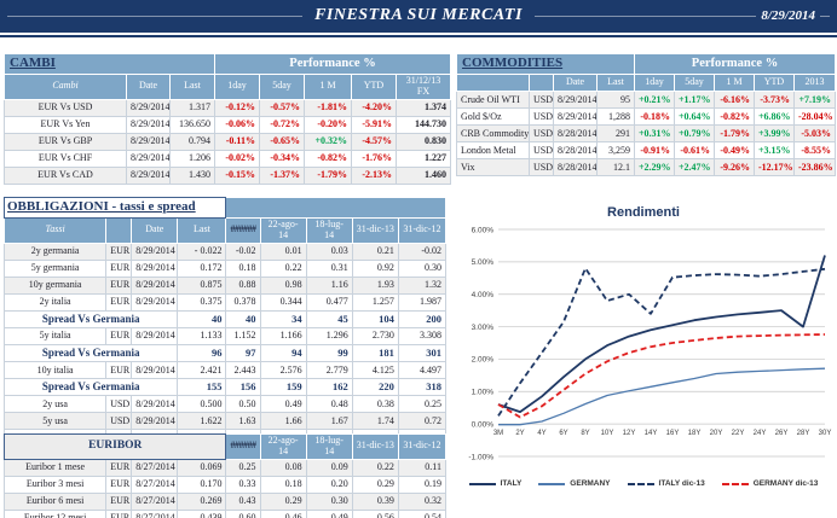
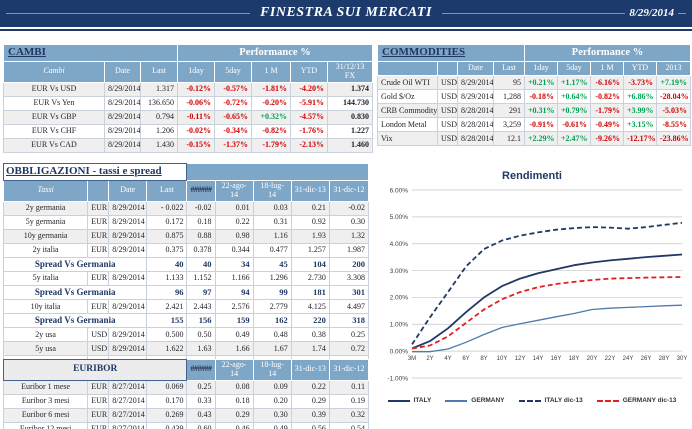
ITALY/3M: 0.6% -> 0.1%
GERMANY dic-13/3M: 0.6% -> 0.1%
ITALY dic-13/8Y: 4.8% -> 3.8%
ITALY dic-13/10Y: 3.8% -> 4.1%
ITALY dic-13/12Y: 4.0% -> 4.3%
ITALY dic-13/14Y: 3.4% -> 4.4%
ITALY/28Y: 3.0% -> 3.5%
ITALY/30Y: 5.2% -> 3.6%
